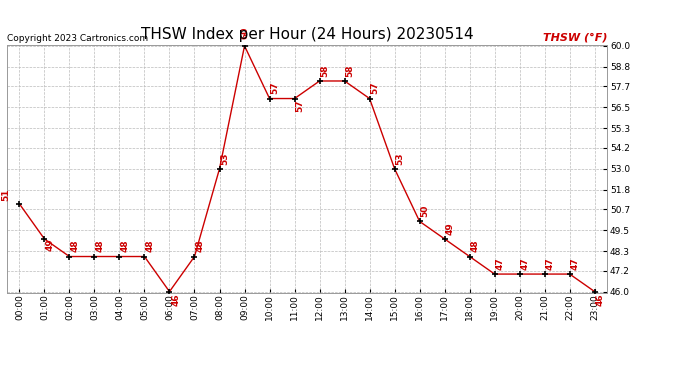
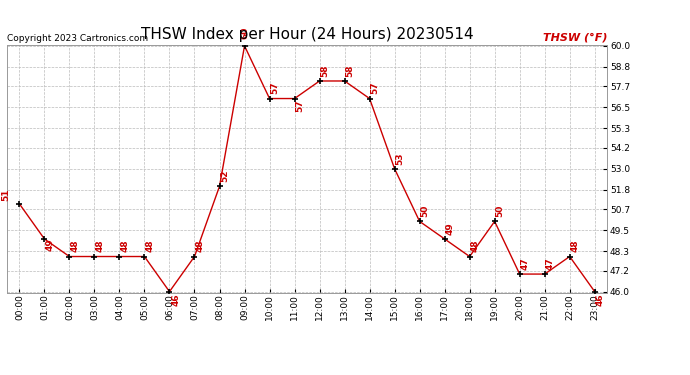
08:00: 53 -> 52
19:00: 47 -> 50
22:00: 47 -> 48
